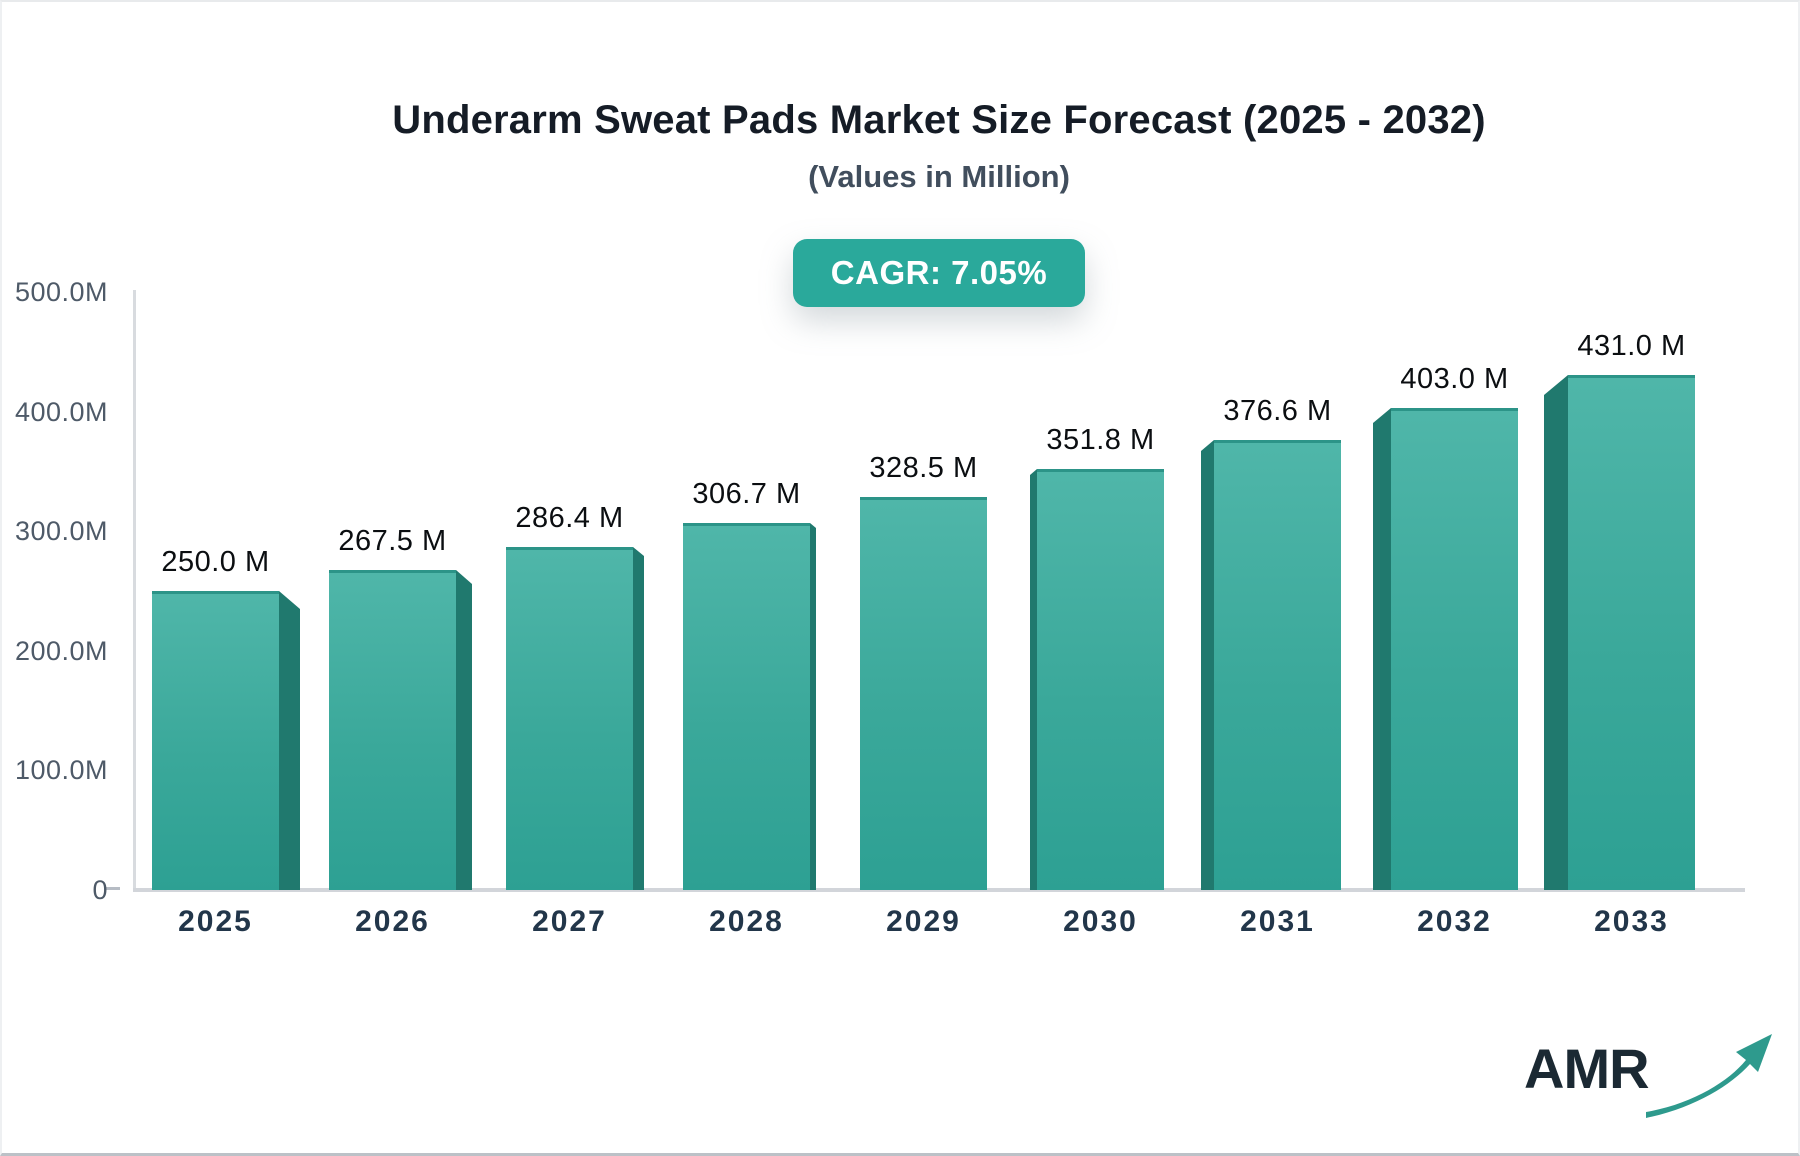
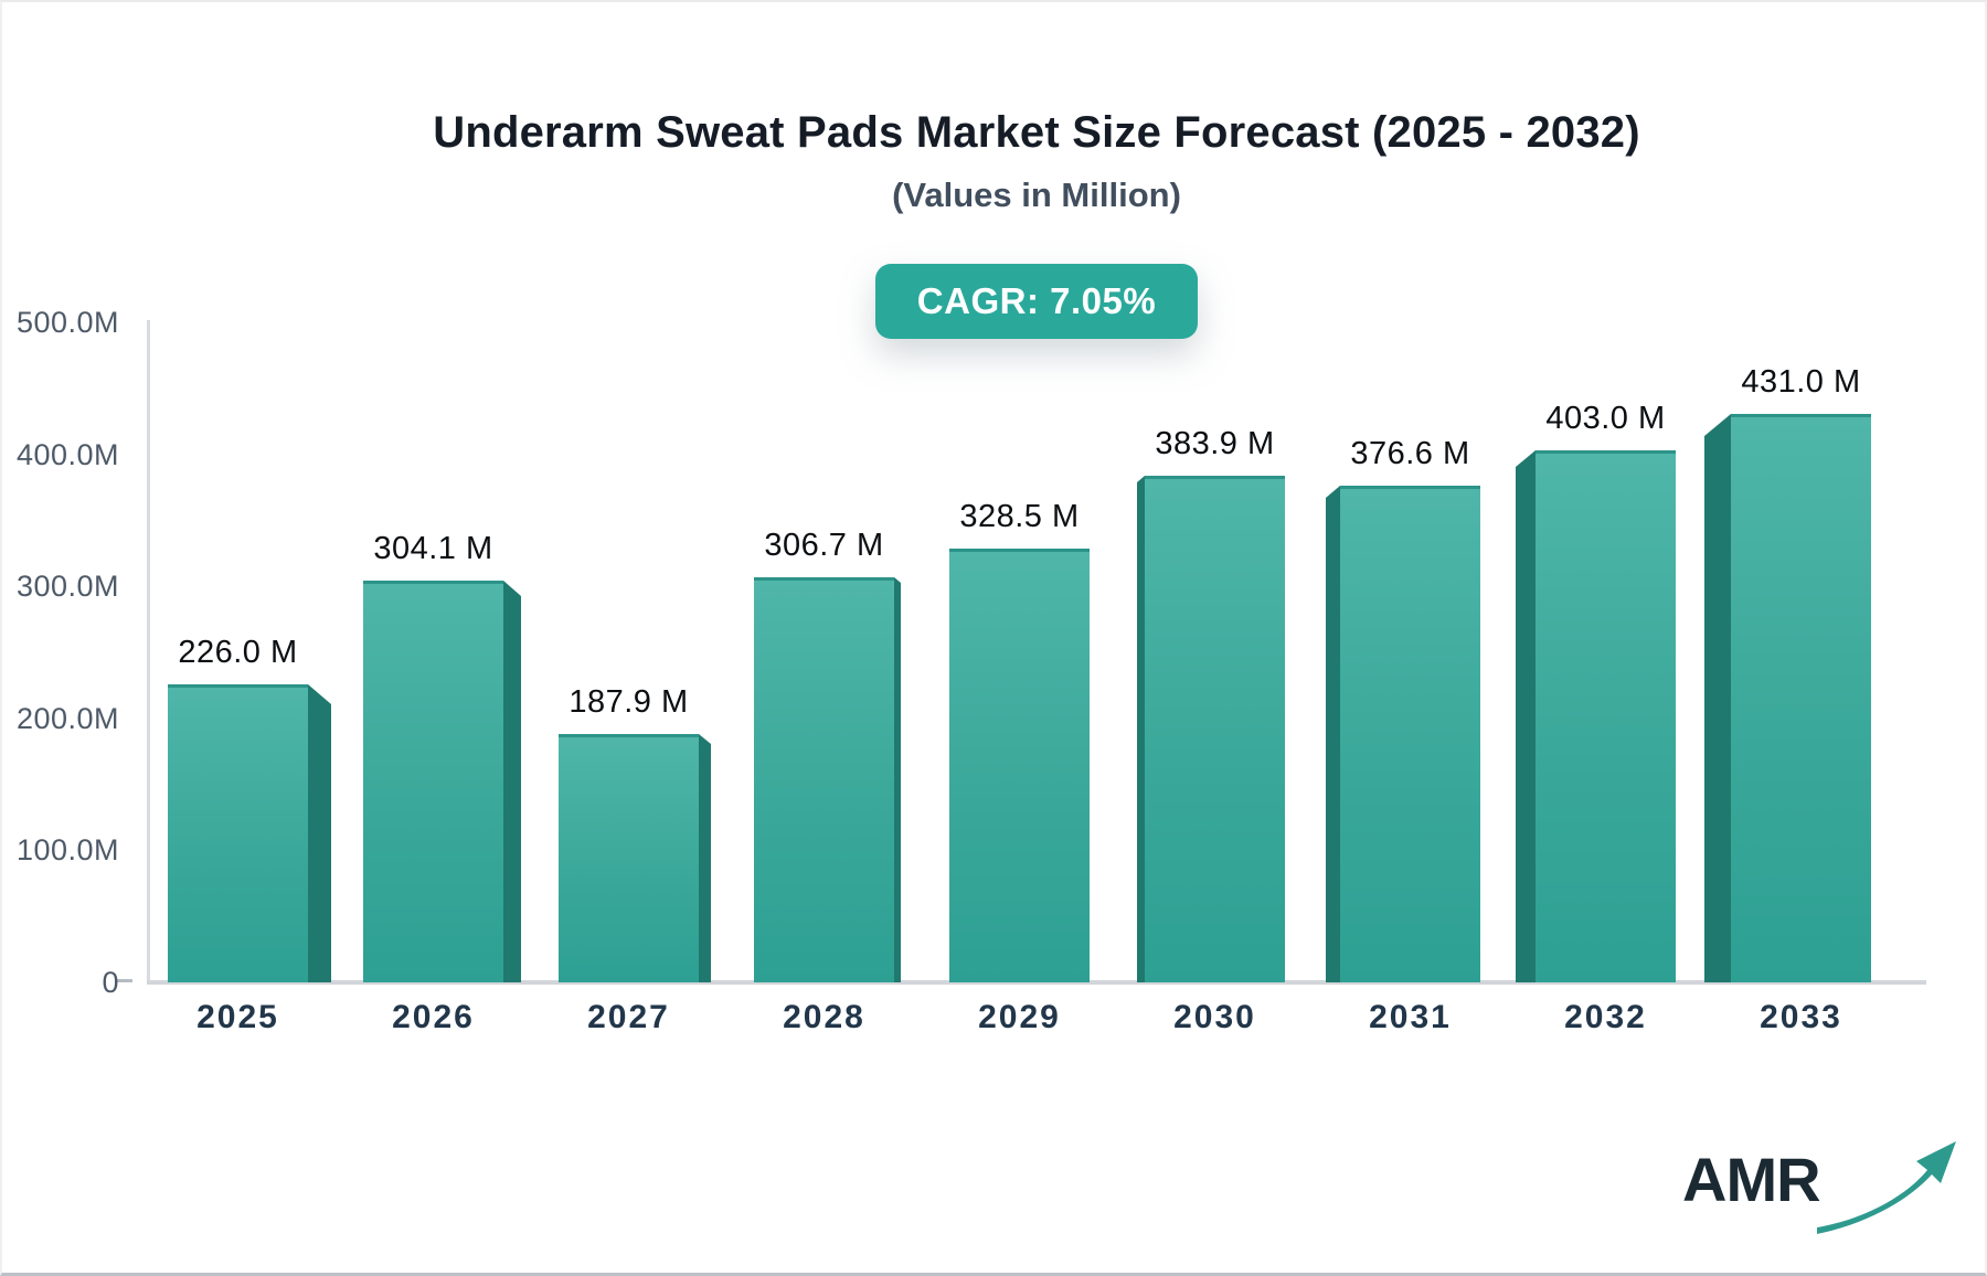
2025: 250.0 -> 226.0
2026: 267.5 -> 304.1
2027: 286.4 -> 187.9
2030: 351.8 -> 383.9
